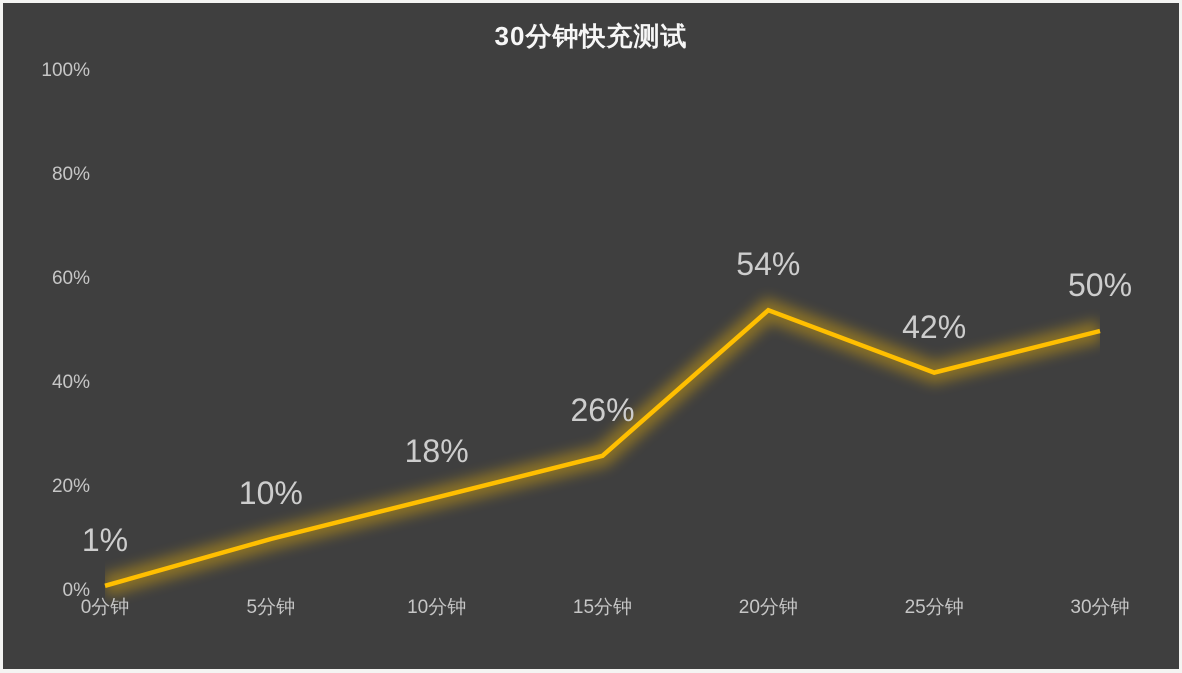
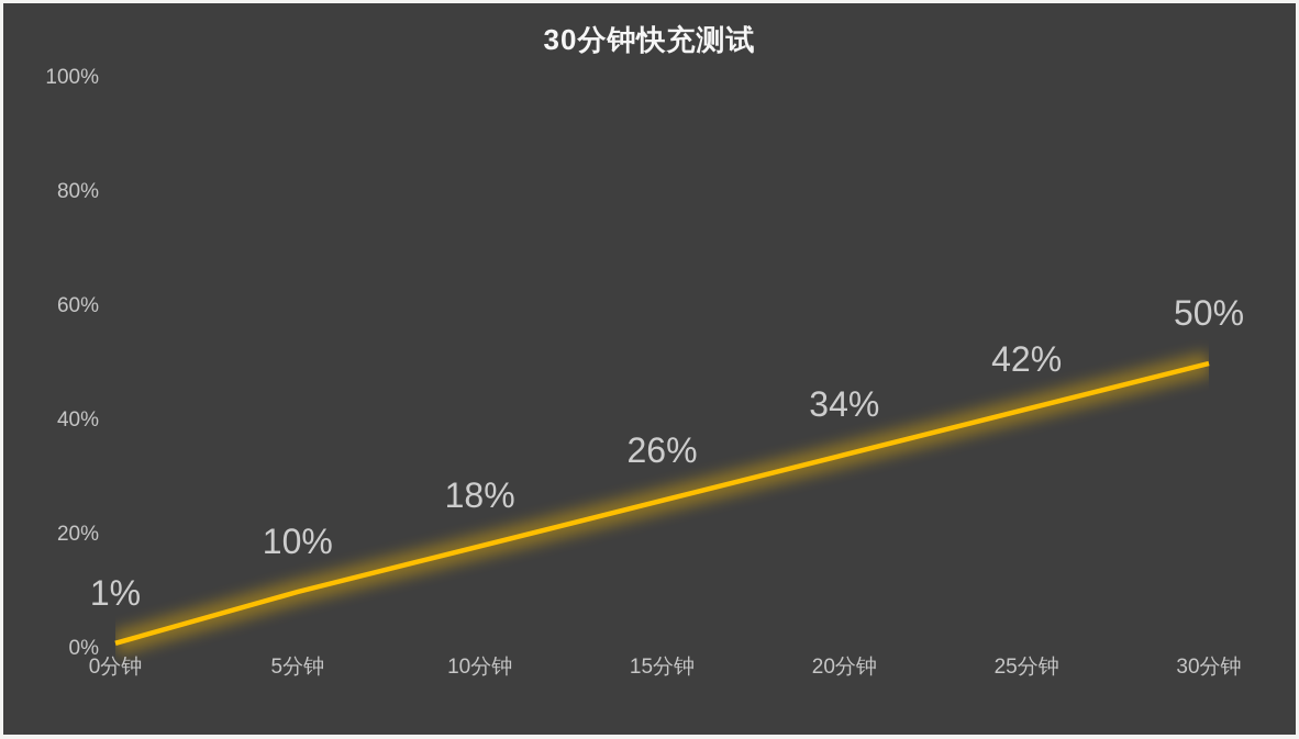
20分钟: 54% -> 34%
